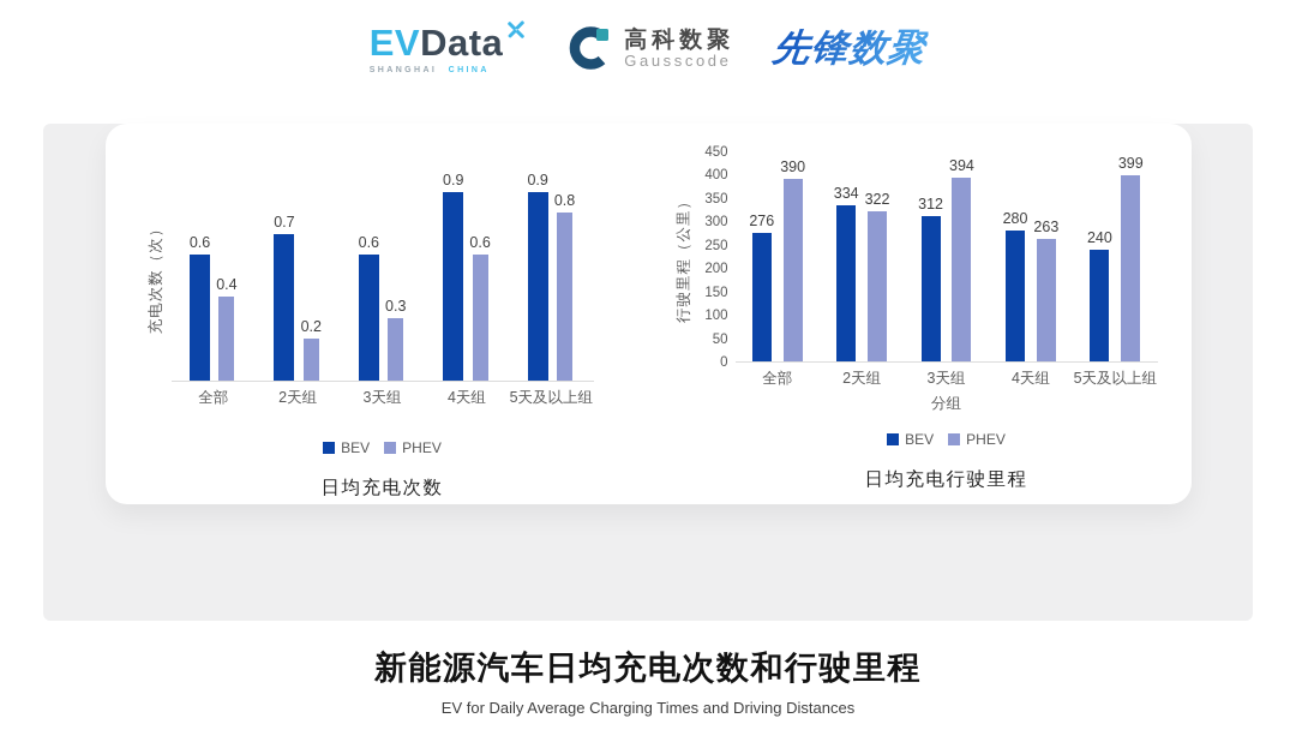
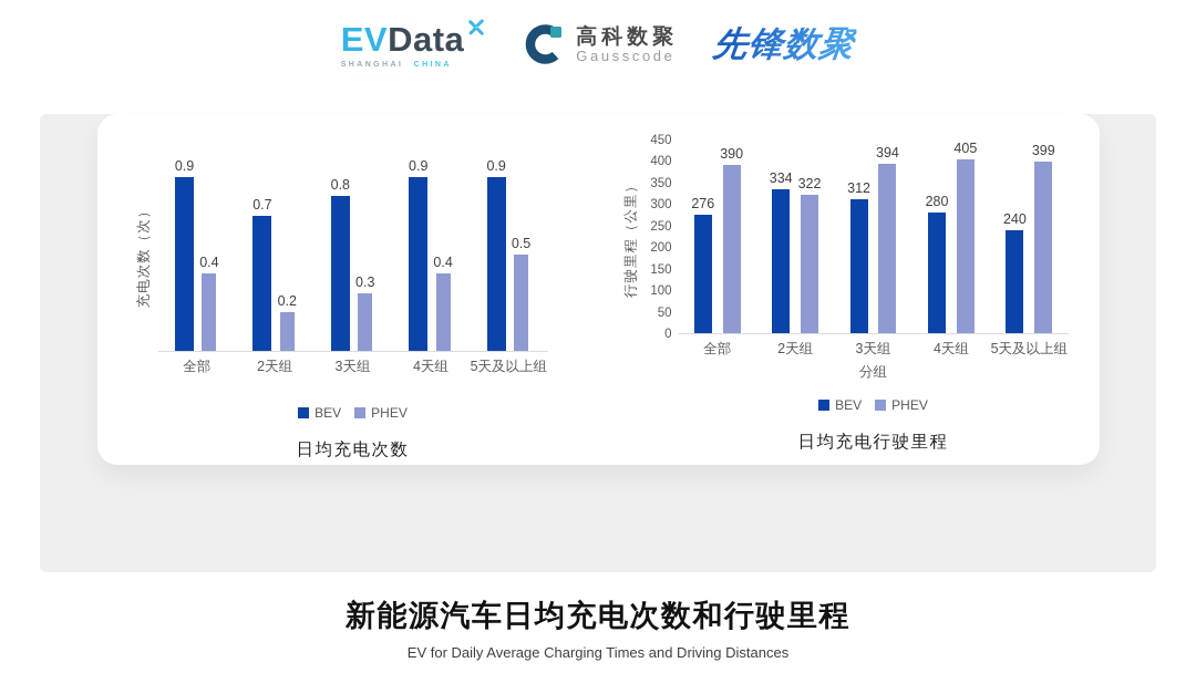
日均充电次数/BEV/全部: 0.6 -> 0.9
日均充电次数/BEV/3天组: 0.6 -> 0.8
日均充电次数/PHEV/4天组: 0.6 -> 0.4
日均充电次数/PHEV/5天及以上组: 0.8 -> 0.5
日均充电行驶里程/PHEV/4天组: 263 -> 405
